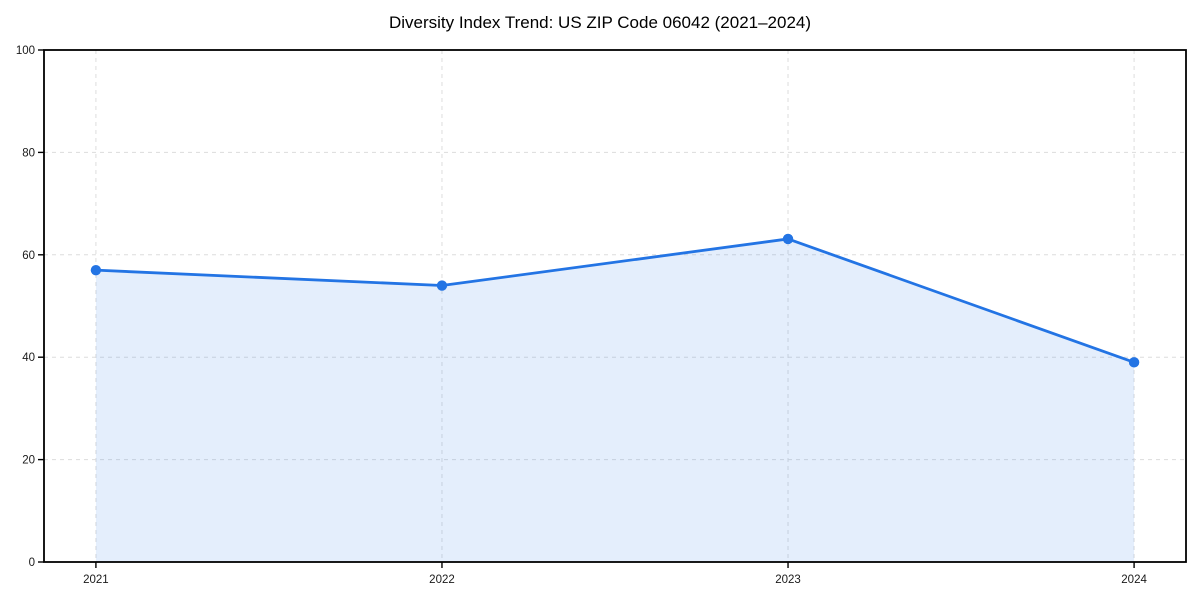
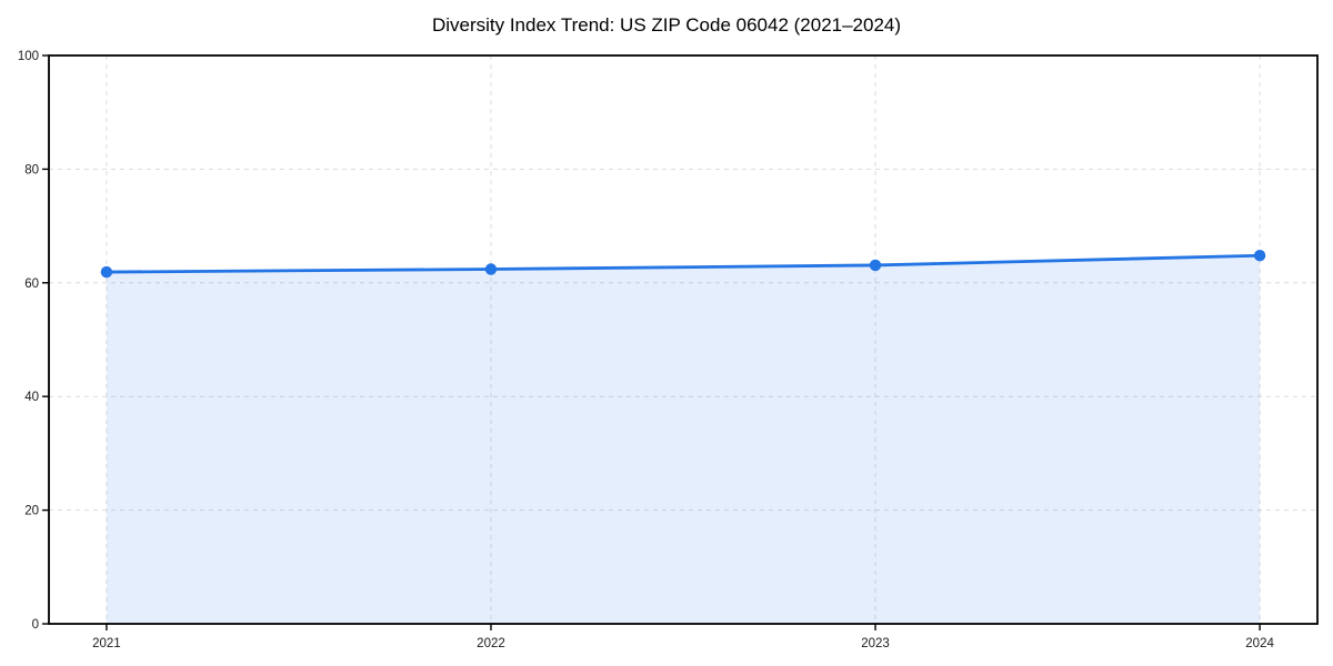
2021: 57 -> 62
2022: 54 -> 62
2024: 39 -> 65
